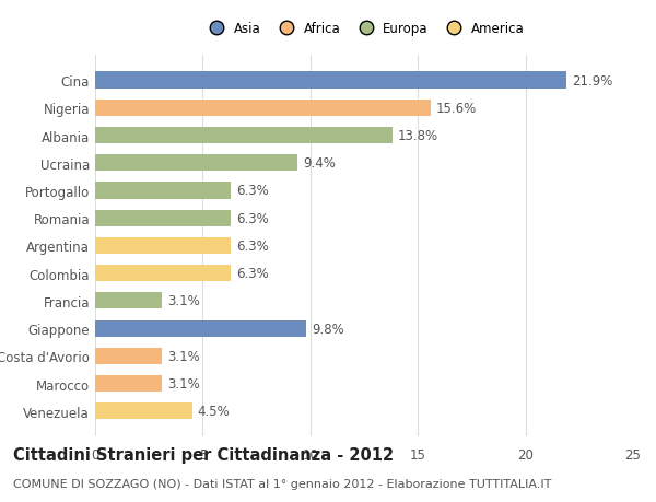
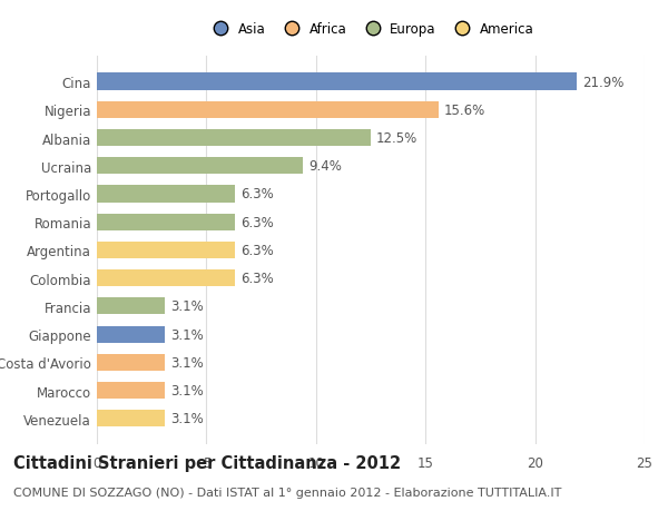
Albania: 13.8% -> 12.5%
Giappone: 9.8% -> 3.1%
Venezuela: 4.5% -> 3.1%
